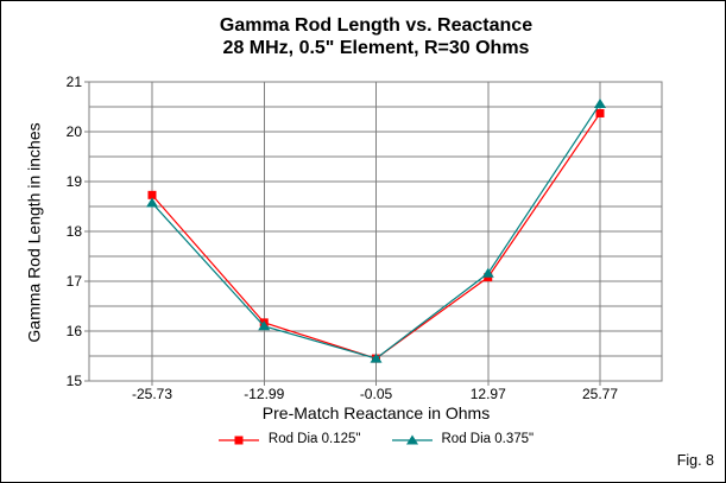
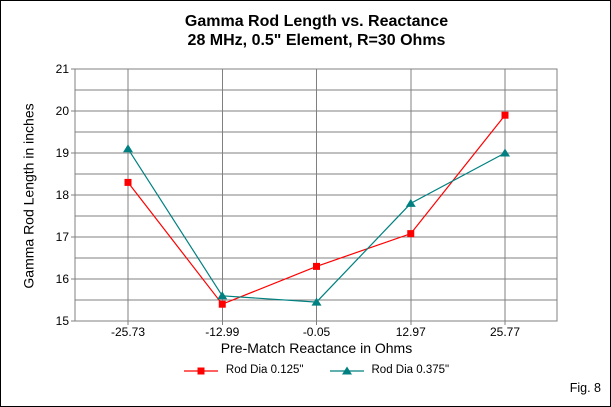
Rod Dia 0.125"/-25.73: 18.7 -> 18.3
Rod Dia 0.375"/-25.73: 18.6 -> 19.1
Rod Dia 0.125"/-12.99: 16.2 -> 15.4
Rod Dia 0.375"/-12.99: 16.1 -> 15.6
Rod Dia 0.125"/-0.05: 15.4 -> 16.3
Rod Dia 0.375"/12.97: 17.2 -> 17.8
Rod Dia 0.125"/25.77: 20.4 -> 19.9
Rod Dia 0.375"/25.77: 20.6 -> 19.0
